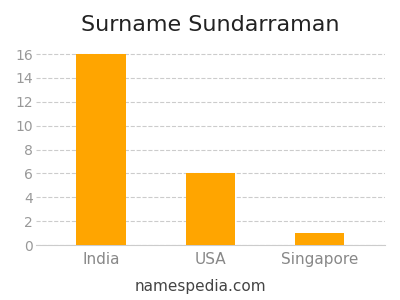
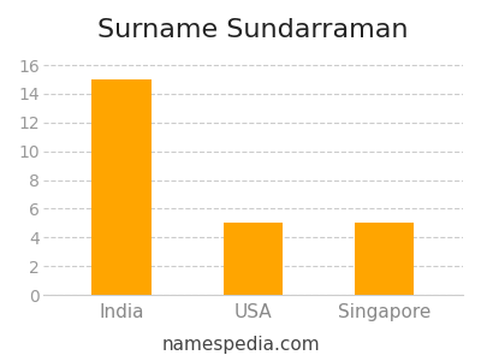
India: 16 -> 15
USA: 6 -> 5
Singapore: 1 -> 5
